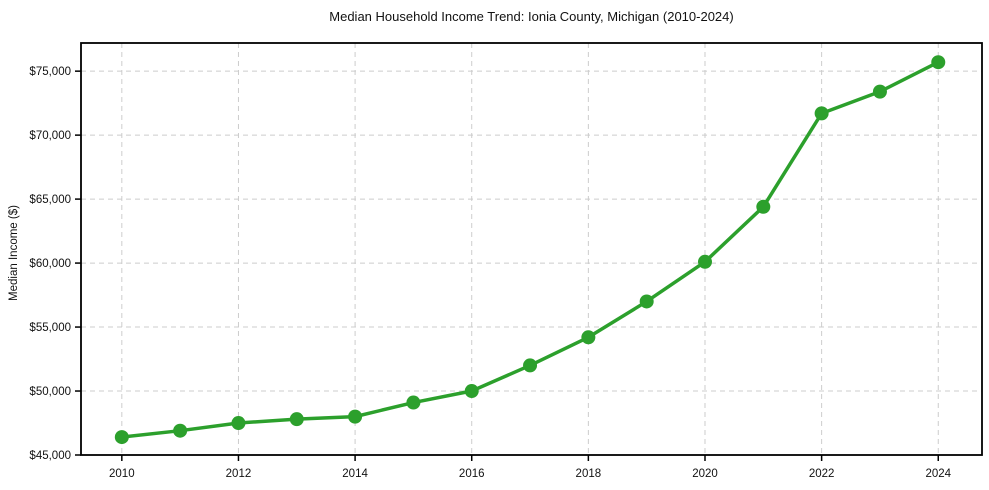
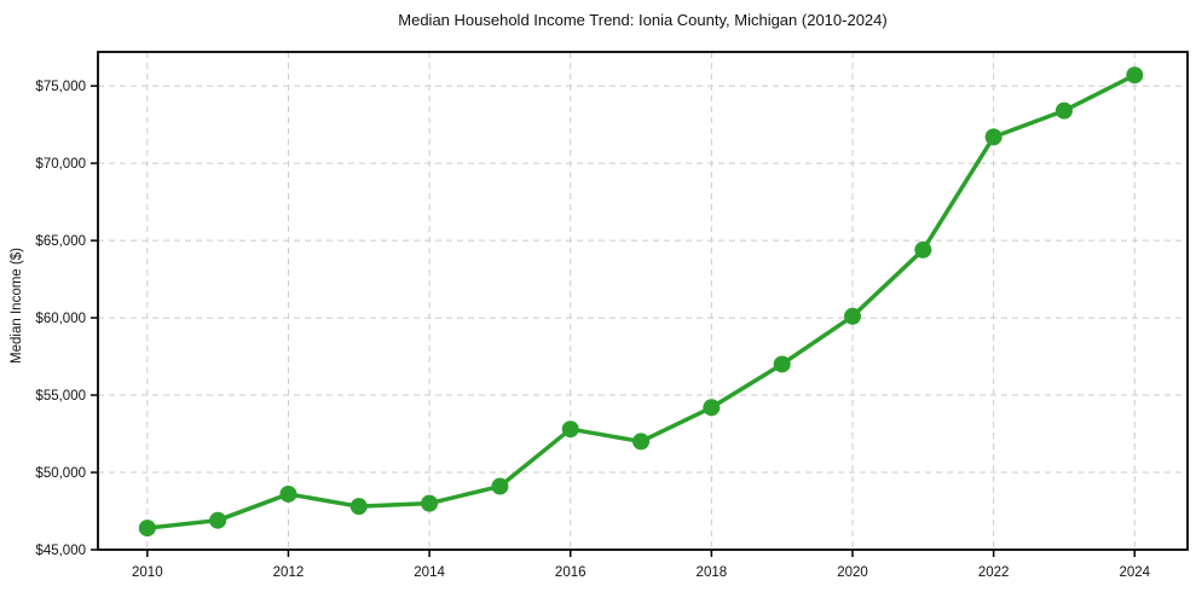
2012: $47500 -> $48600
2016: $50000 -> $52800
